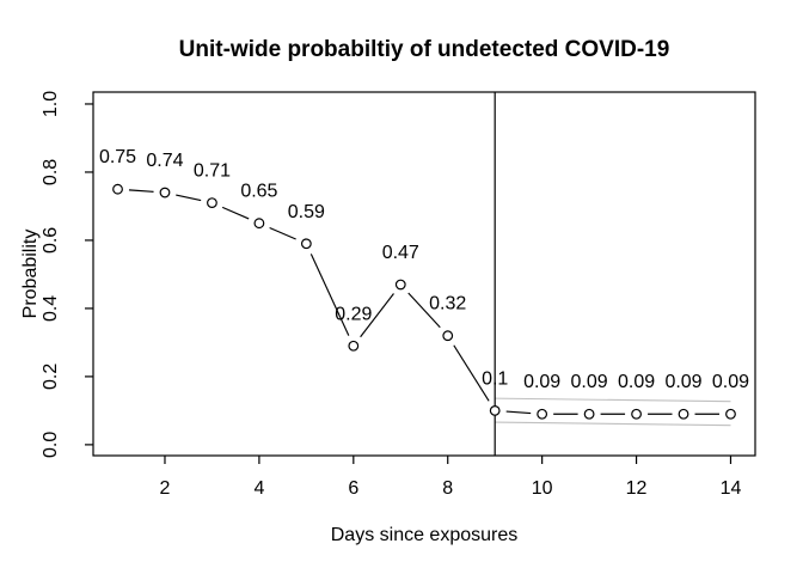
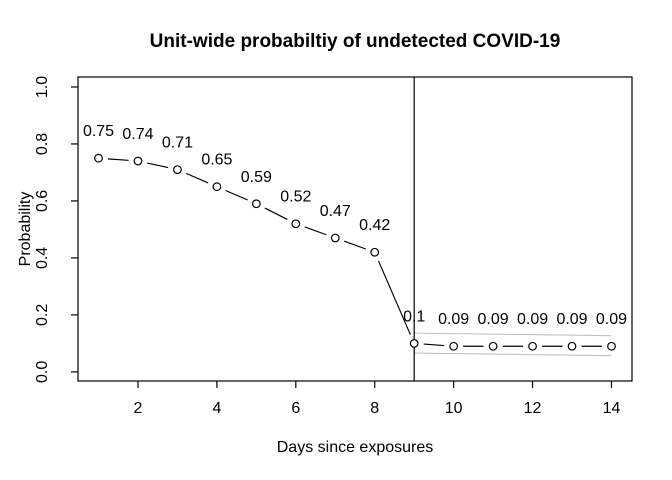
6: 0.29 -> 0.52
8: 0.32 -> 0.42
